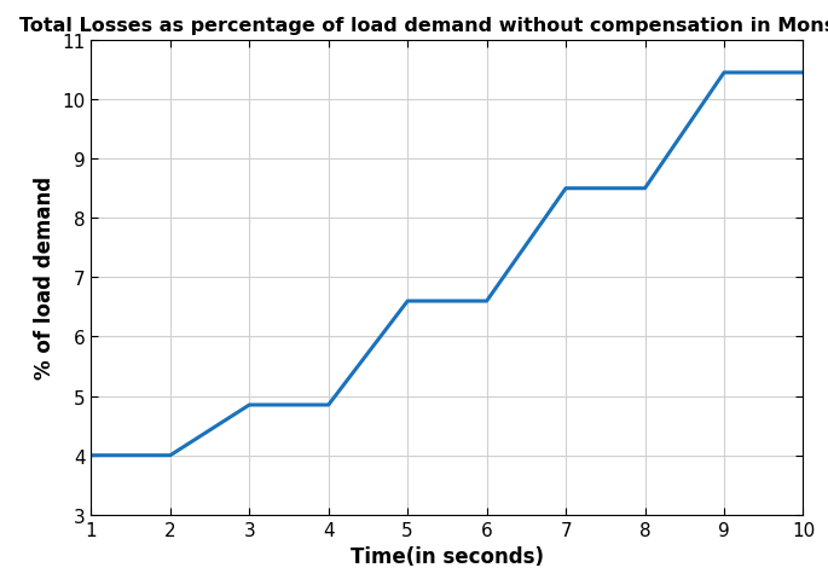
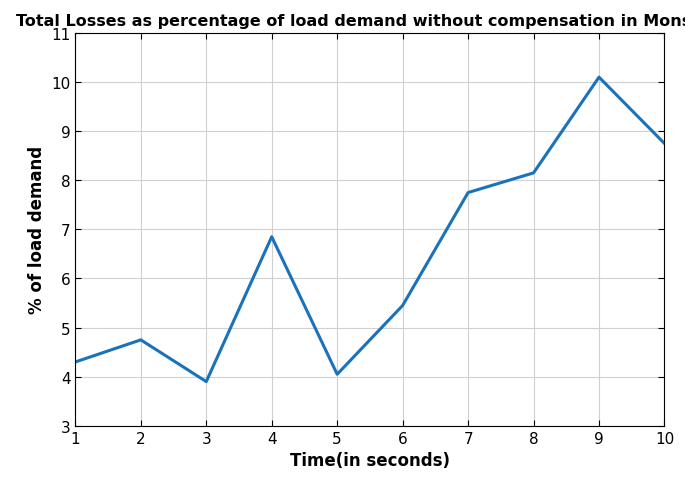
1: 4.00 -> 4.30
2: 4.00 -> 4.75
3: 4.85 -> 3.90
4: 4.85 -> 6.85
5: 6.60 -> 4.05
6: 6.60 -> 5.45
7: 8.50 -> 7.75
8: 8.50 -> 8.15
9: 10.45 -> 10.10
10: 10.45 -> 8.75
